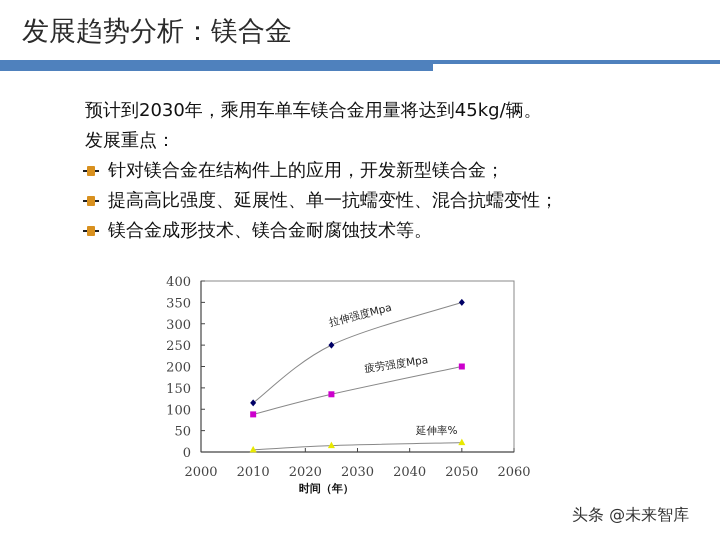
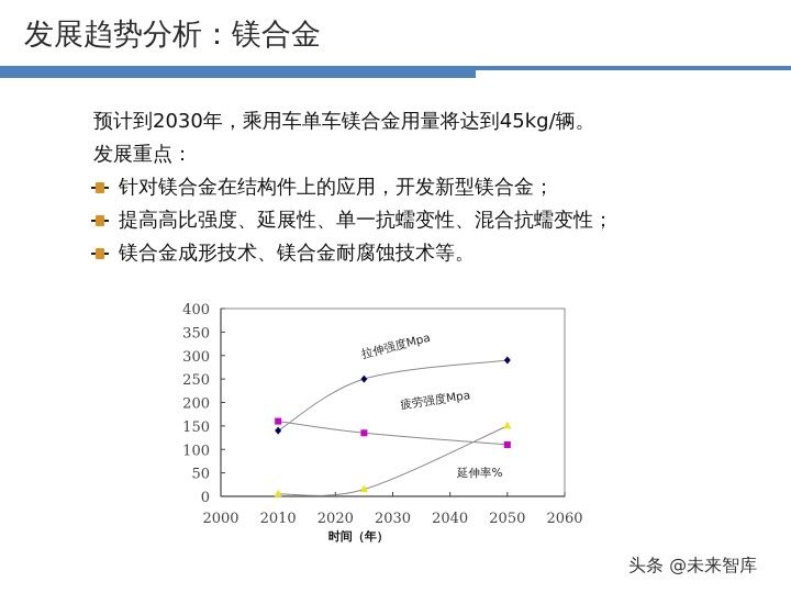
拉伸强度Mpa/2010: 120 -> 140
疲劳强度Mpa/2010: 90 -> 160
拉伸强度Mpa/2050: 350 -> 290
疲劳强度Mpa/2050: 200 -> 110
延伸率%/2050: 20 -> 150
